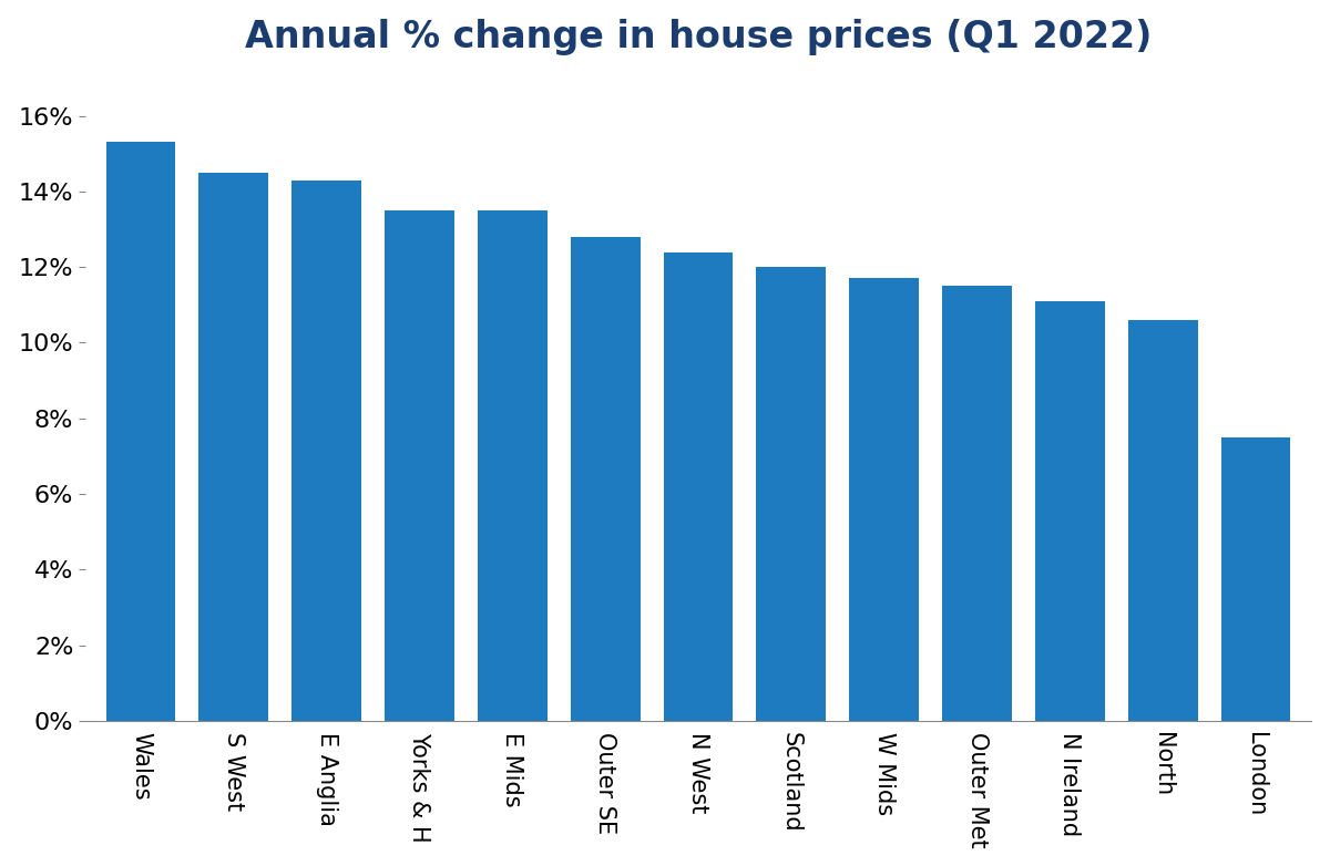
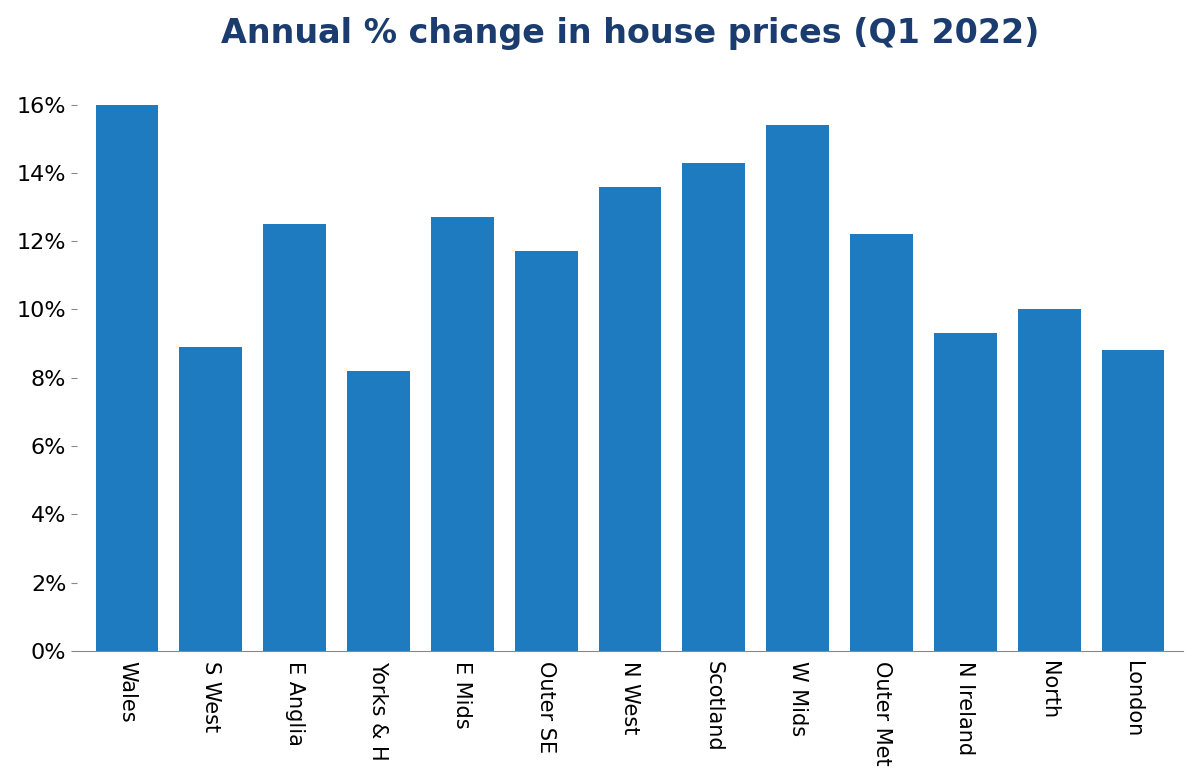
Wales: 15.3% -> 16.0%
S West: 14.5% -> 8.9%
E Anglia: 14.3% -> 12.5%
Yorks & H: 13.5% -> 8.2%
E Mids: 13.5% -> 12.7%
Outer SE: 12.8% -> 11.7%
N West: 12.4% -> 13.6%
Scotland: 12.0% -> 14.3%
W Mids: 11.7% -> 15.4%
Outer Met: 11.5% -> 12.2%
N Ireland: 11.1% -> 9.3%
North: 10.6% -> 10.0%
London: 7.5% -> 8.8%
